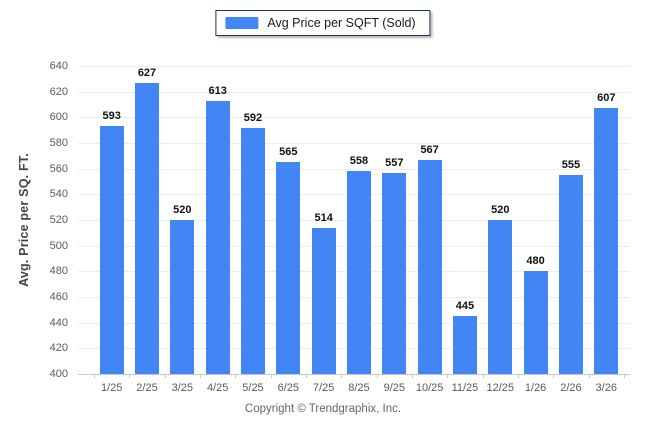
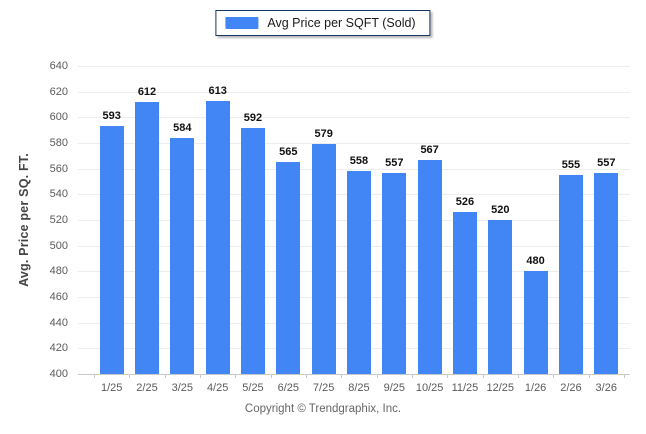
2/25: 627 -> 612
3/25: 520 -> 584
7/25: 514 -> 579
11/25: 445 -> 526
3/26: 607 -> 557
